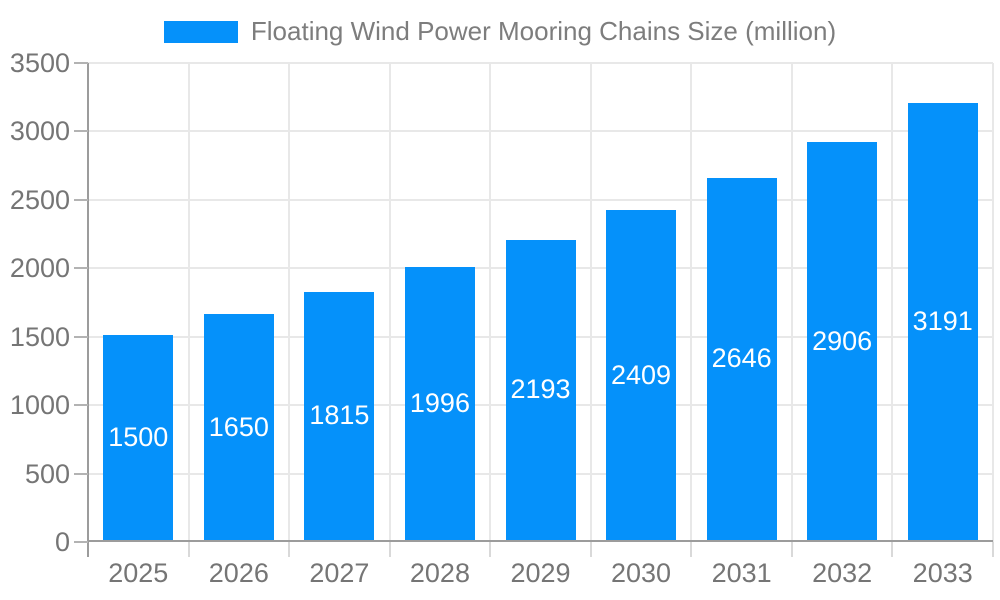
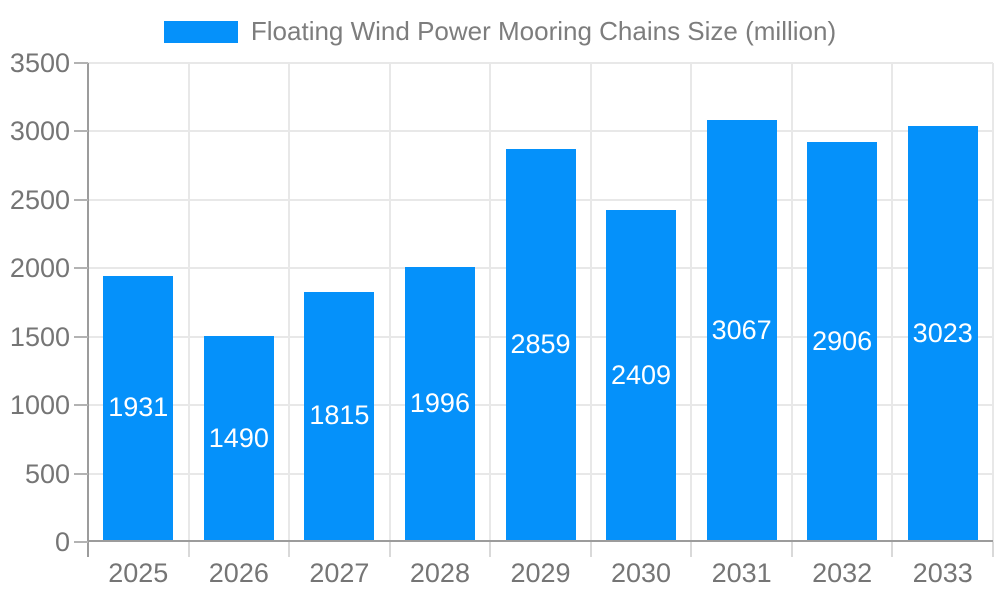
2025: 1500 -> 1931
2026: 1650 -> 1490
2029: 2193 -> 2859
2031: 2646 -> 3067
2033: 3191 -> 3023
